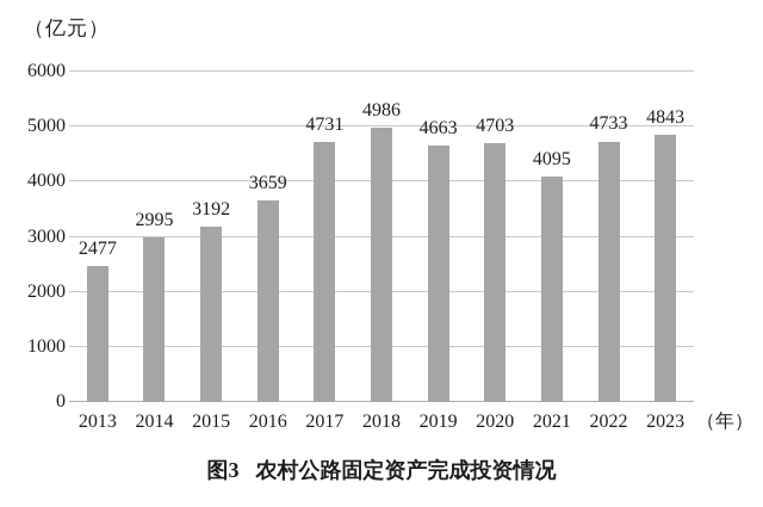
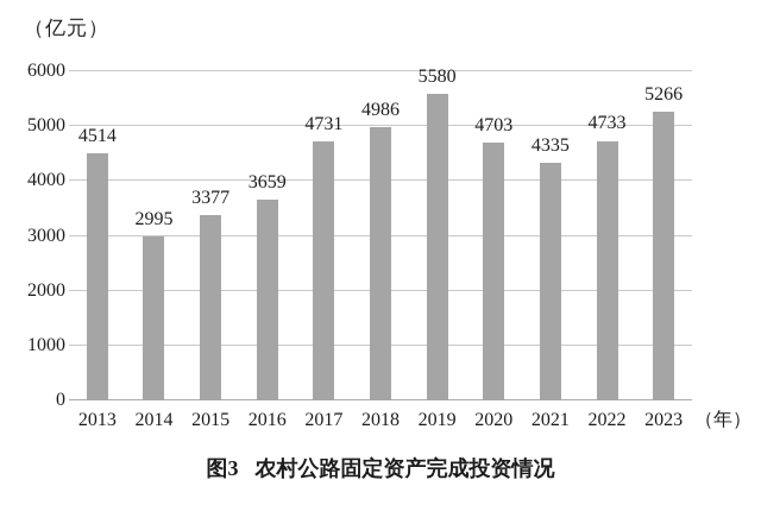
2013: 2477 -> 4514
2015: 3192 -> 3377
2019: 4663 -> 5580
2021: 4095 -> 4335
2023: 4843 -> 5266
